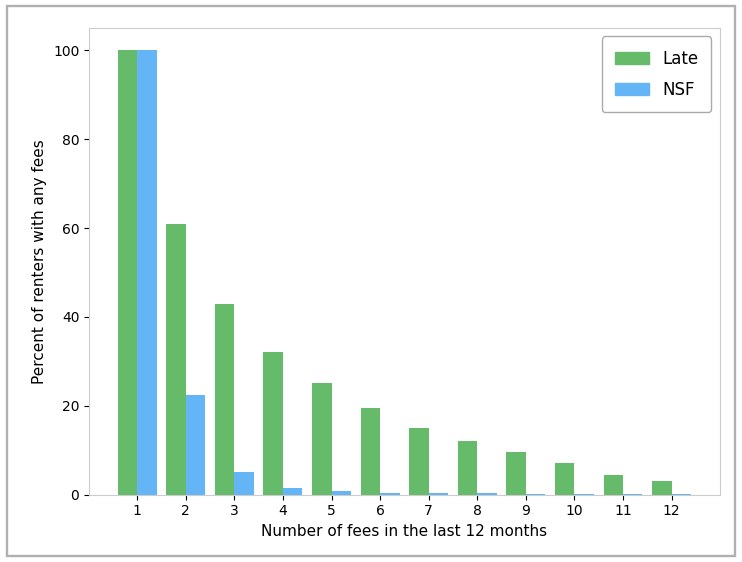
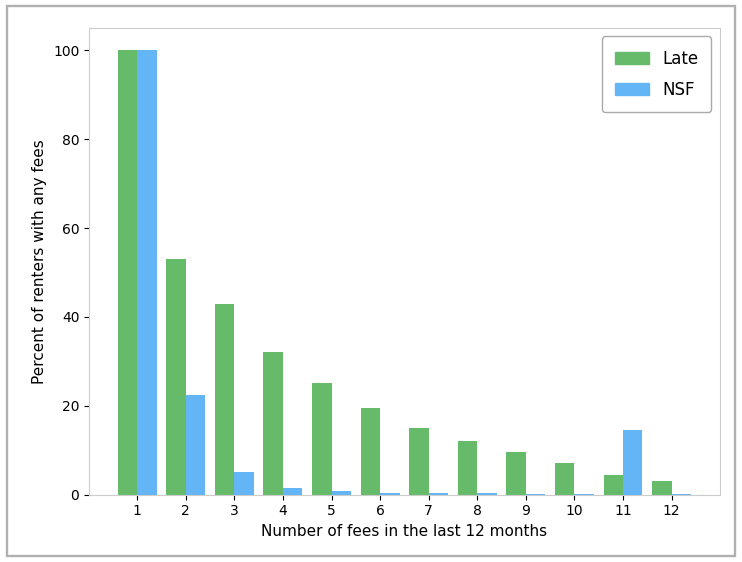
Late/2: 61.0 -> 53.0
NSF/11: 0.1 -> 14.5
